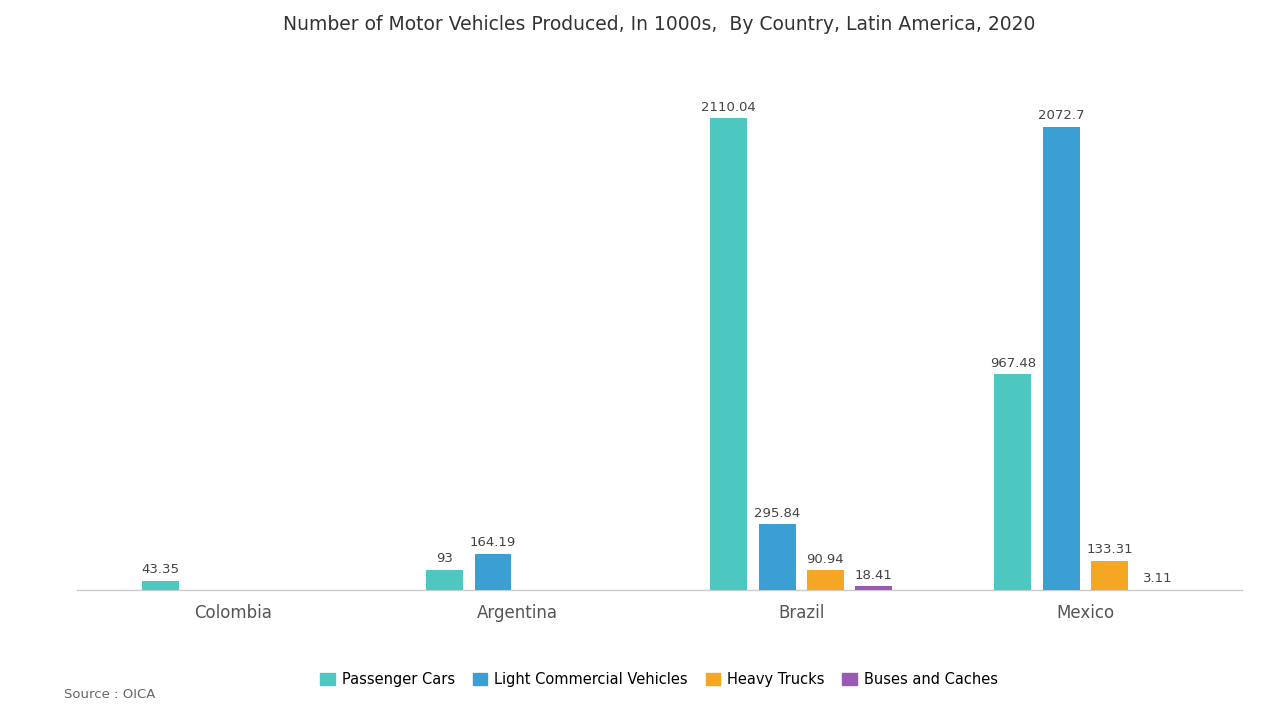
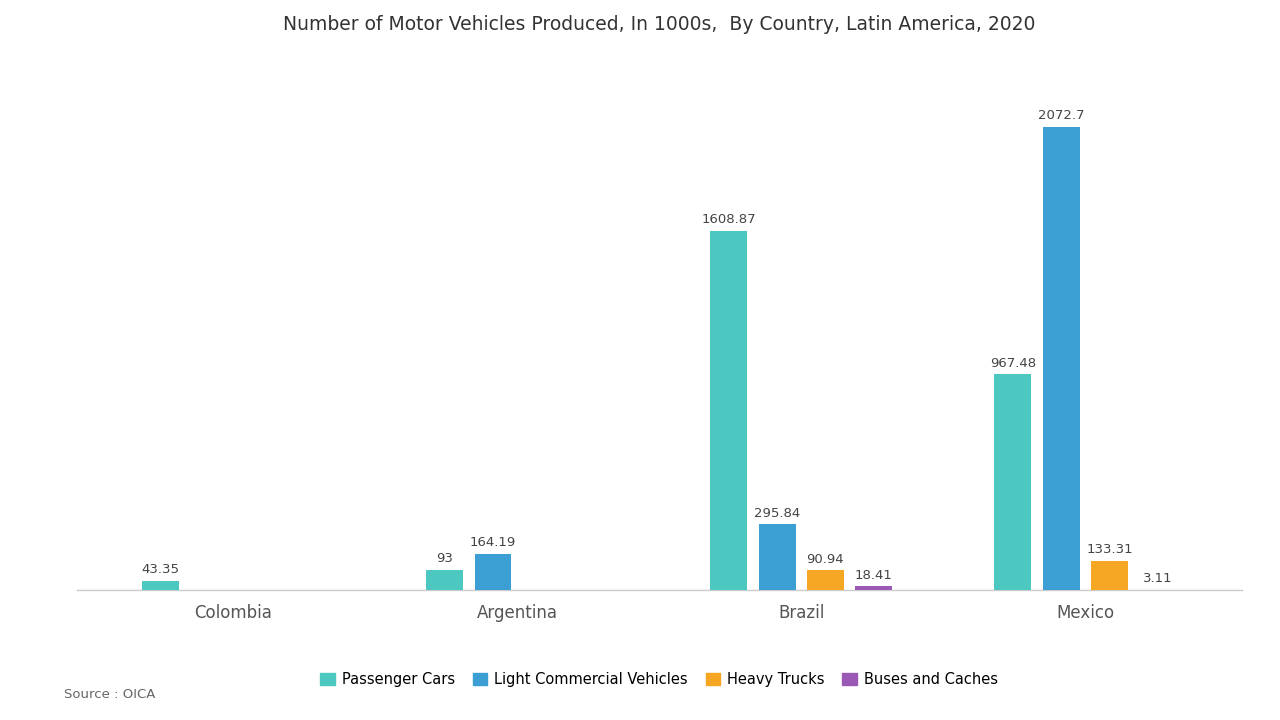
Passenger Cars/Brazil: 2110.04 -> 1608.87
